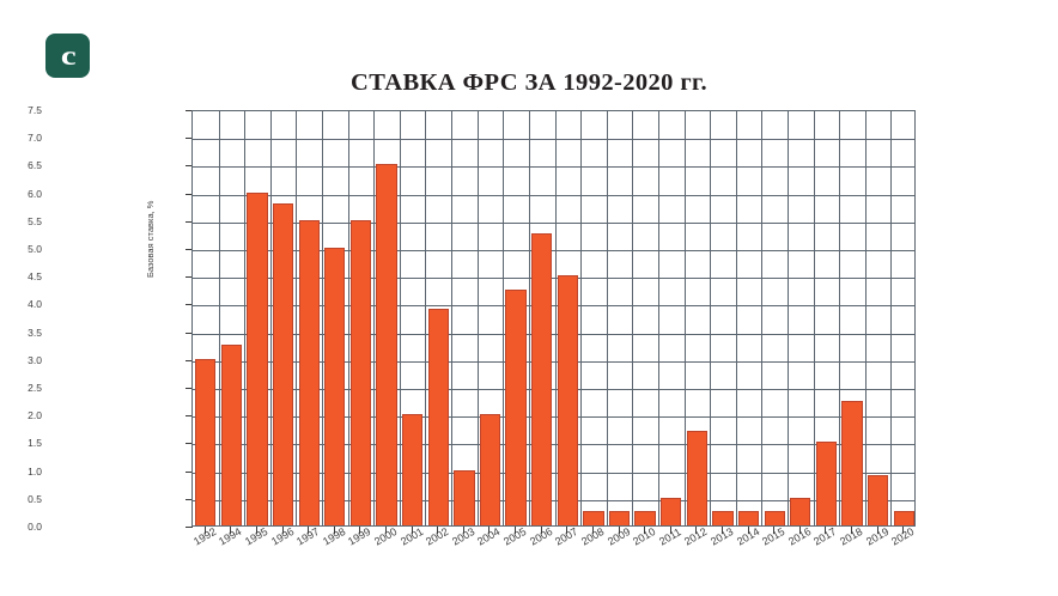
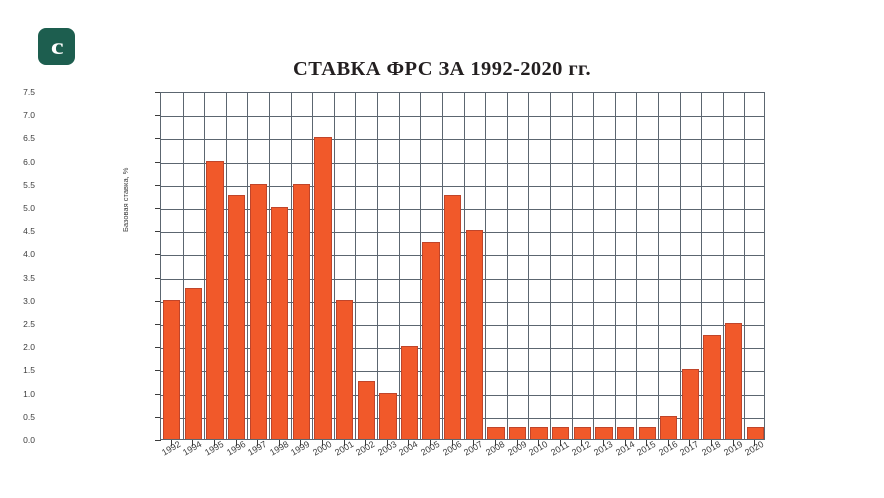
1996: 5.8 -> 5.2
2001: 2.0 -> 3.0
2002: 3.9 -> 1.2
2011: 0.5 -> 0.2
2012: 1.7 -> 0.2
2019: 0.9 -> 2.5
